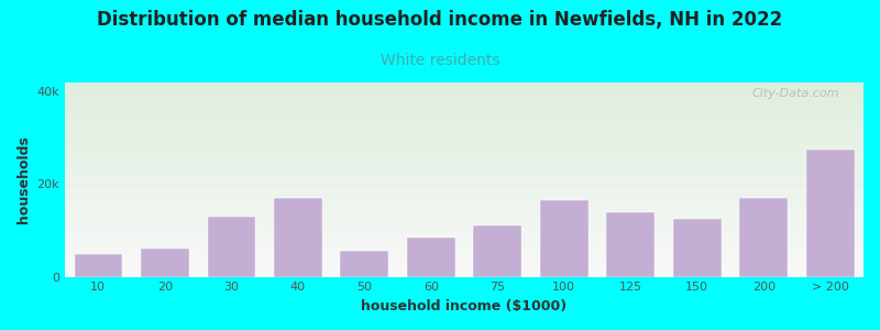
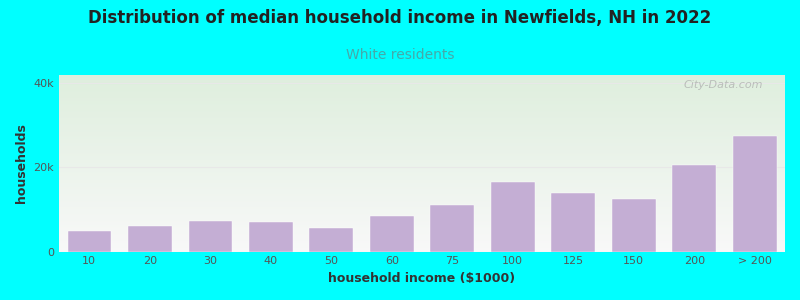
30: 13.0k -> 7.2k
40: 17.0k -> 7.0k
200: 17.0k -> 20.5k
